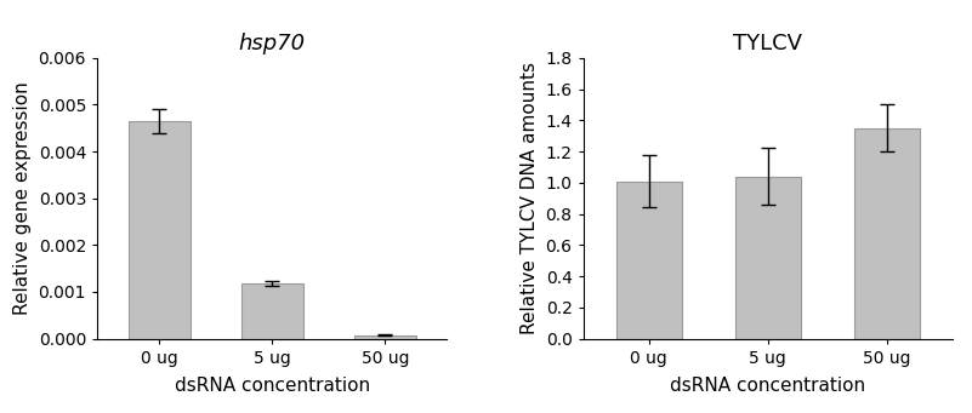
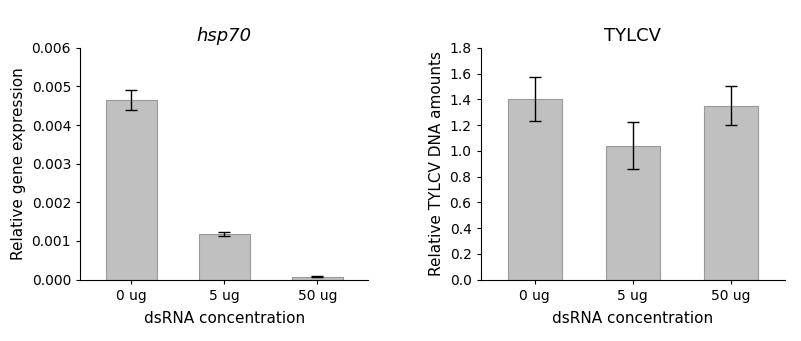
TYLCV/0 ug: 1.01 -> 1.40
